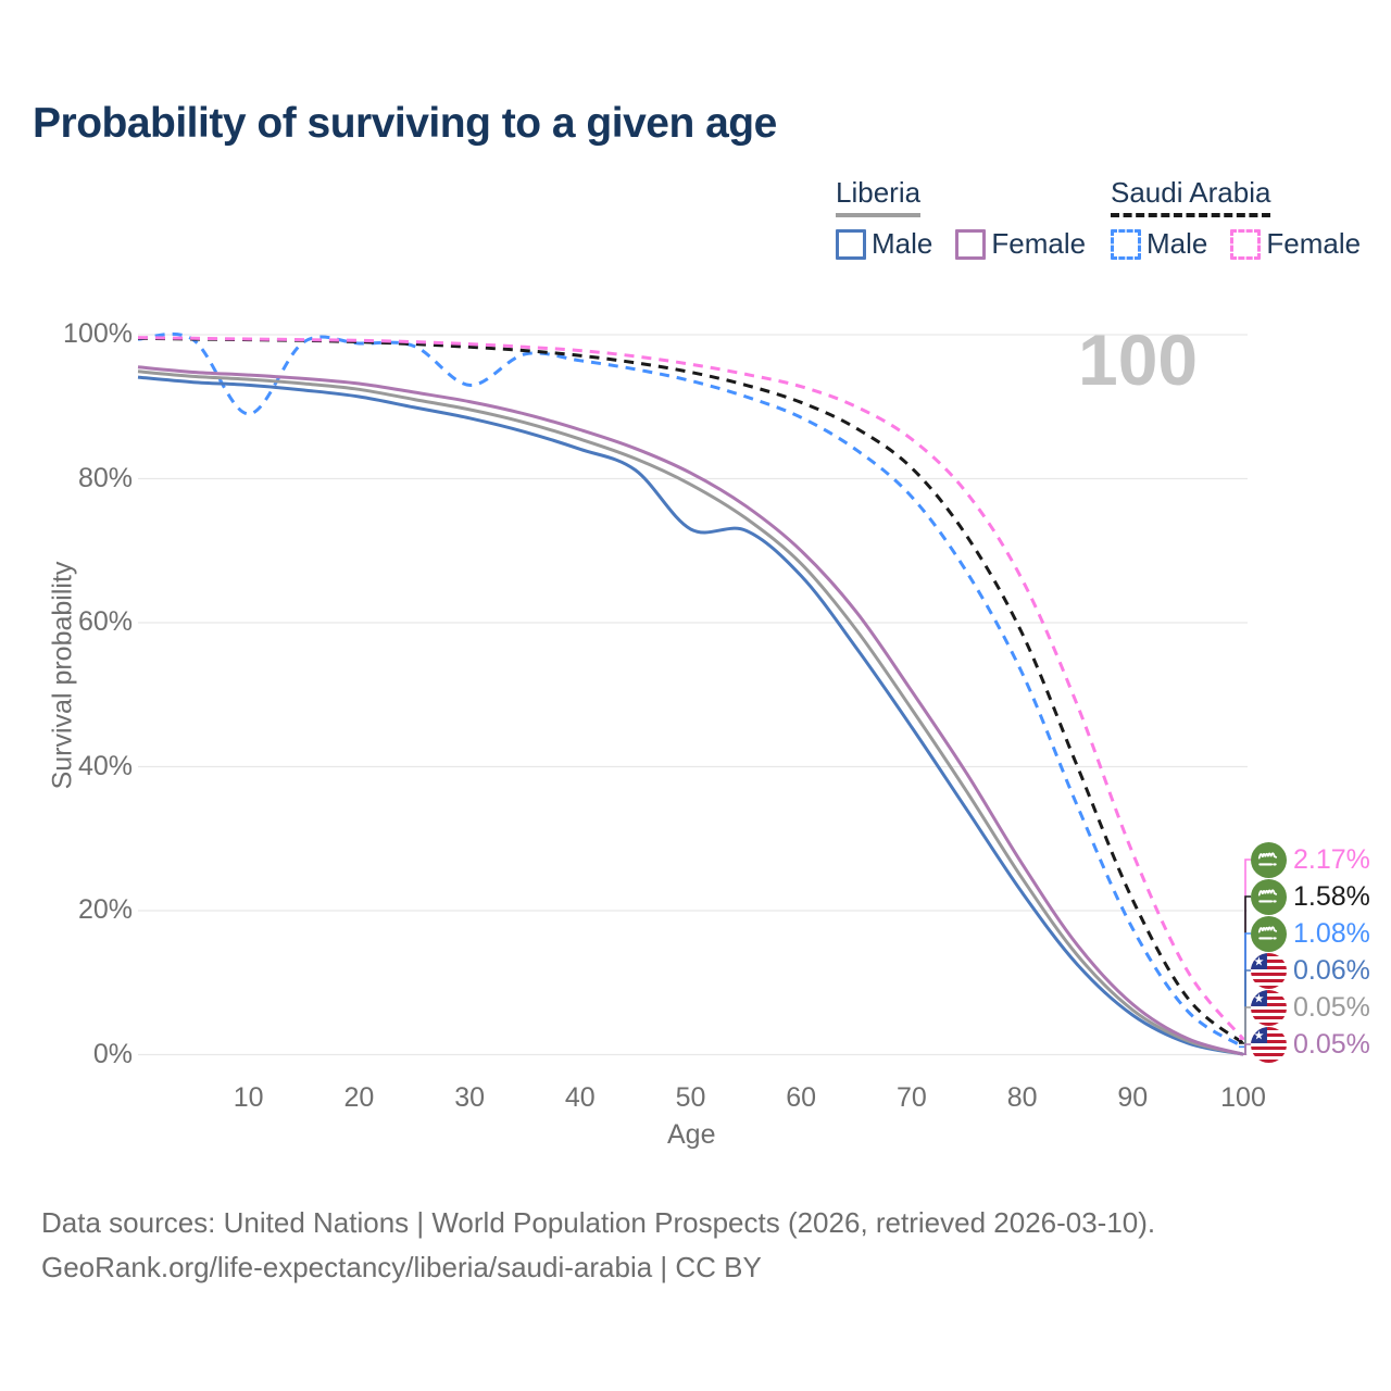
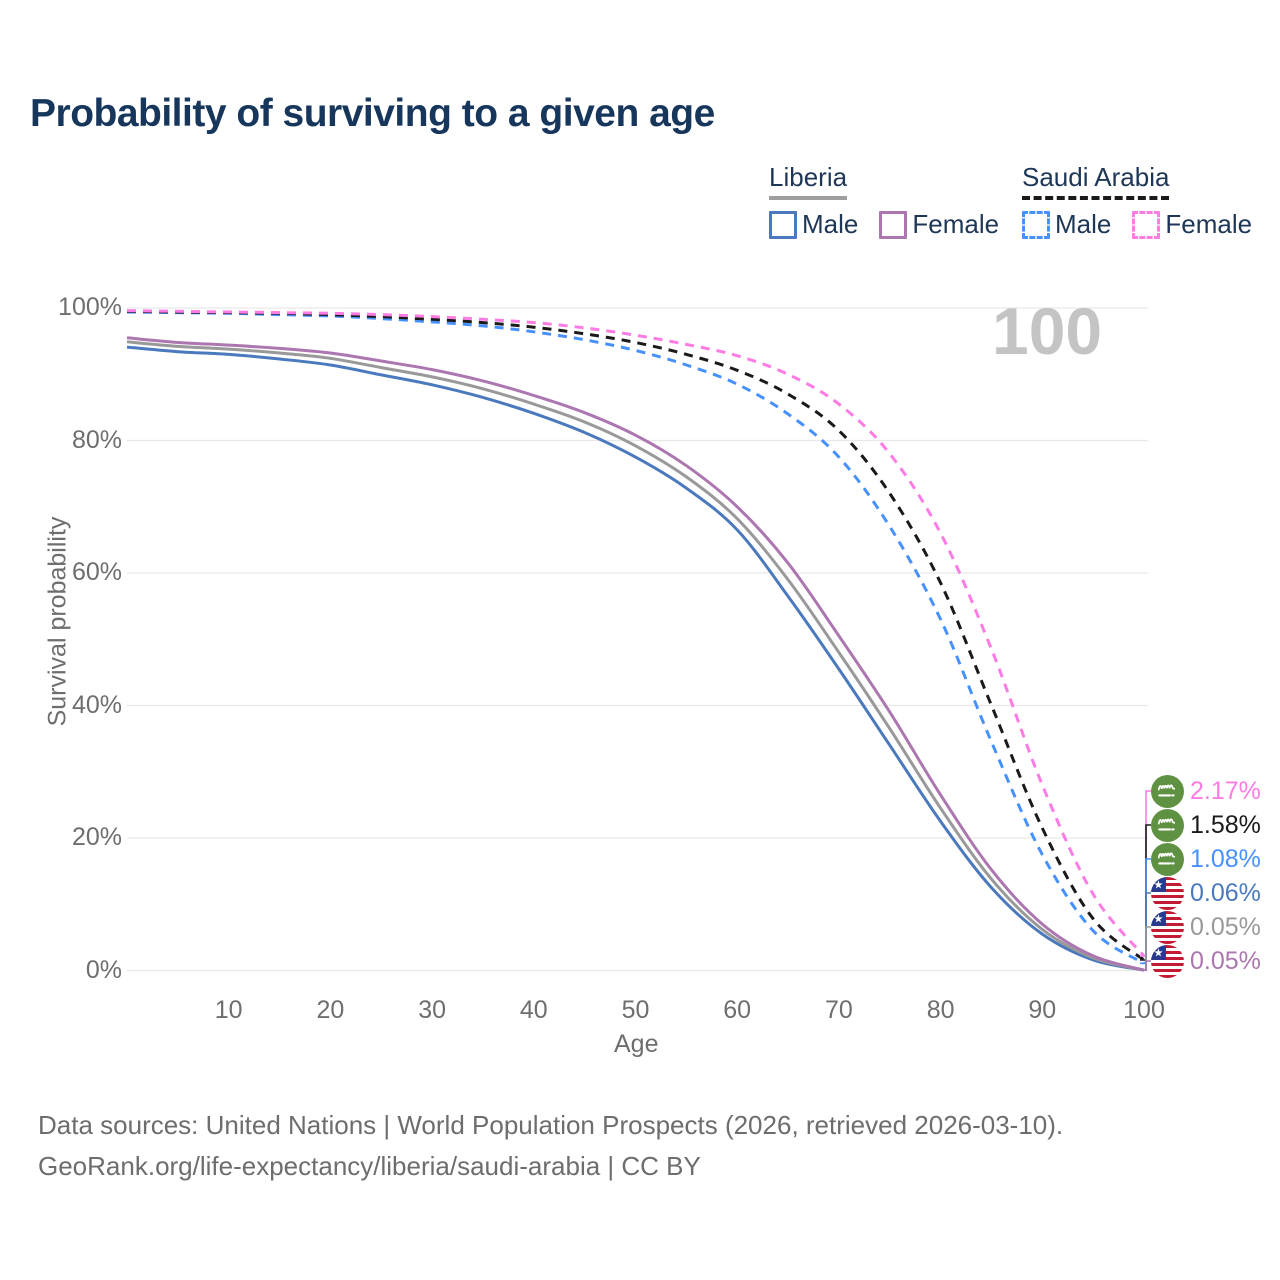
Saudi Arabia Male/10: 89% -> 99%
Saudi Arabia Male/30: 93% -> 98%
Liberia Male/50: 73% -> 78%
